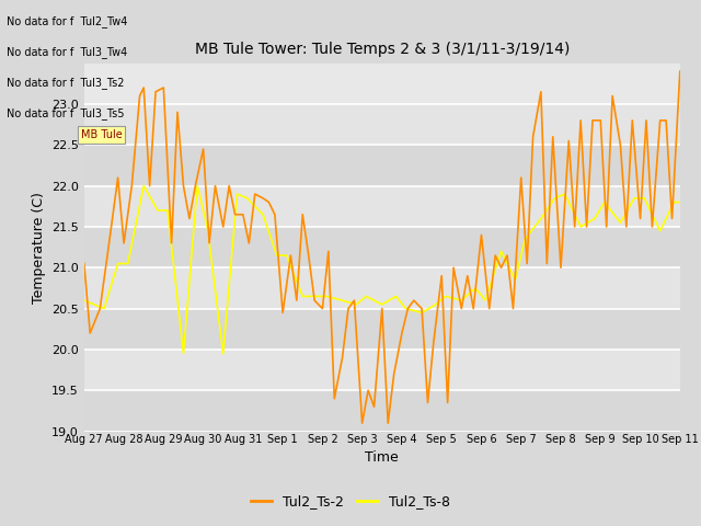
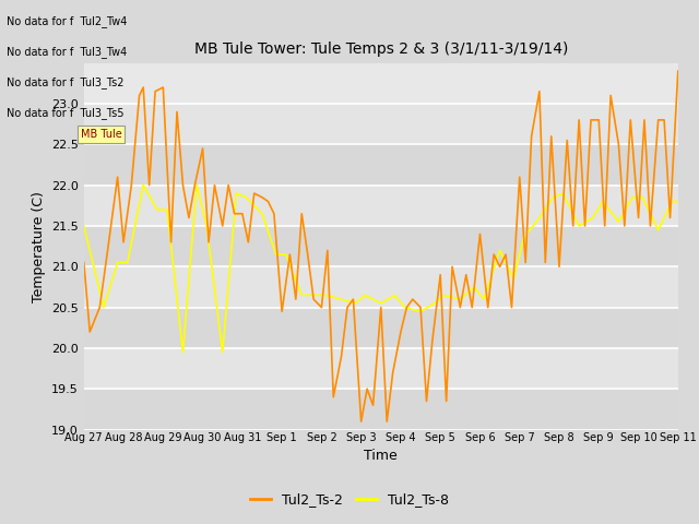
Tul2_Ts-8/Aug 27: 20.60 -> 21.50
